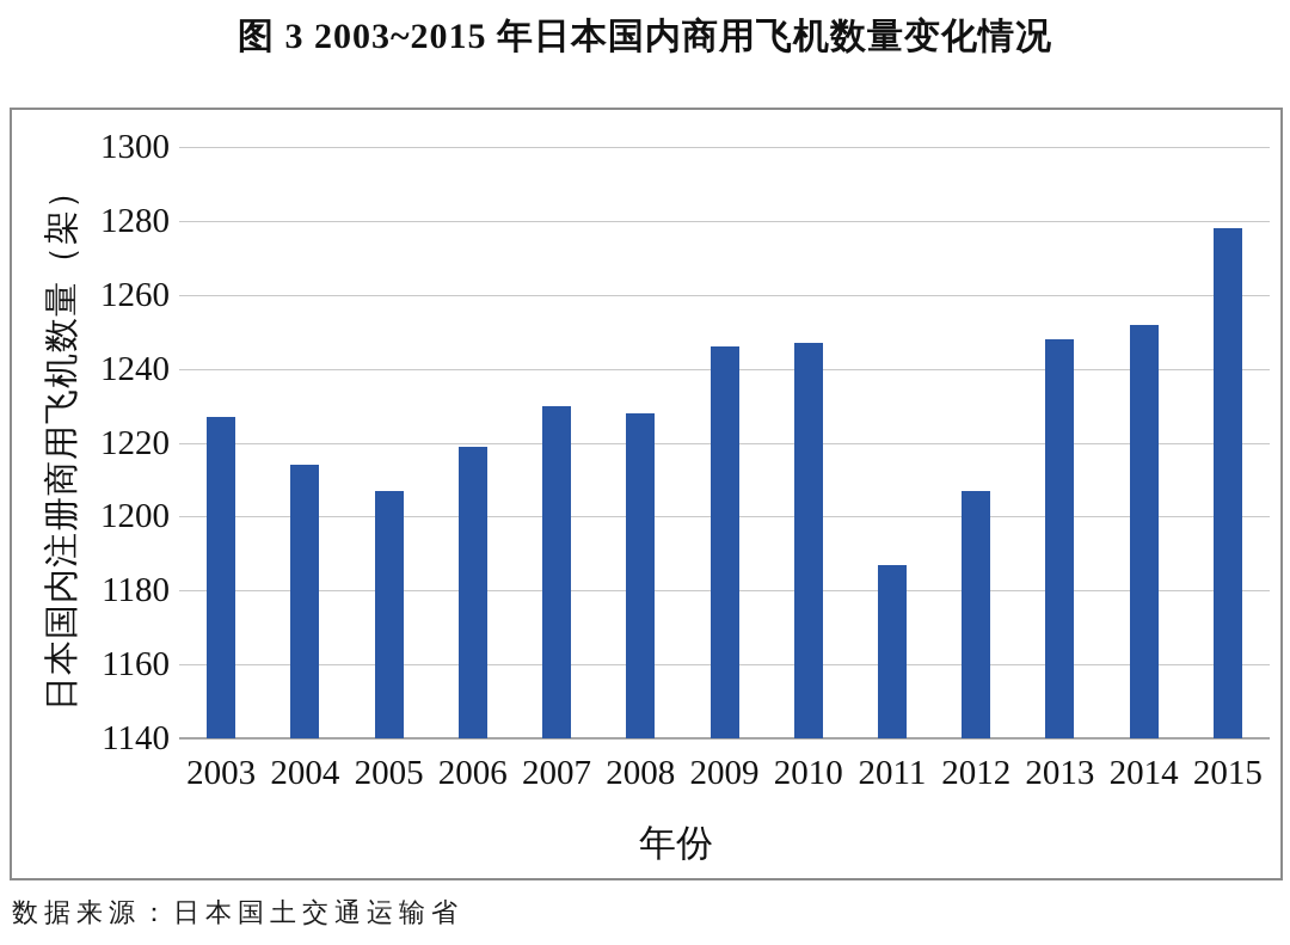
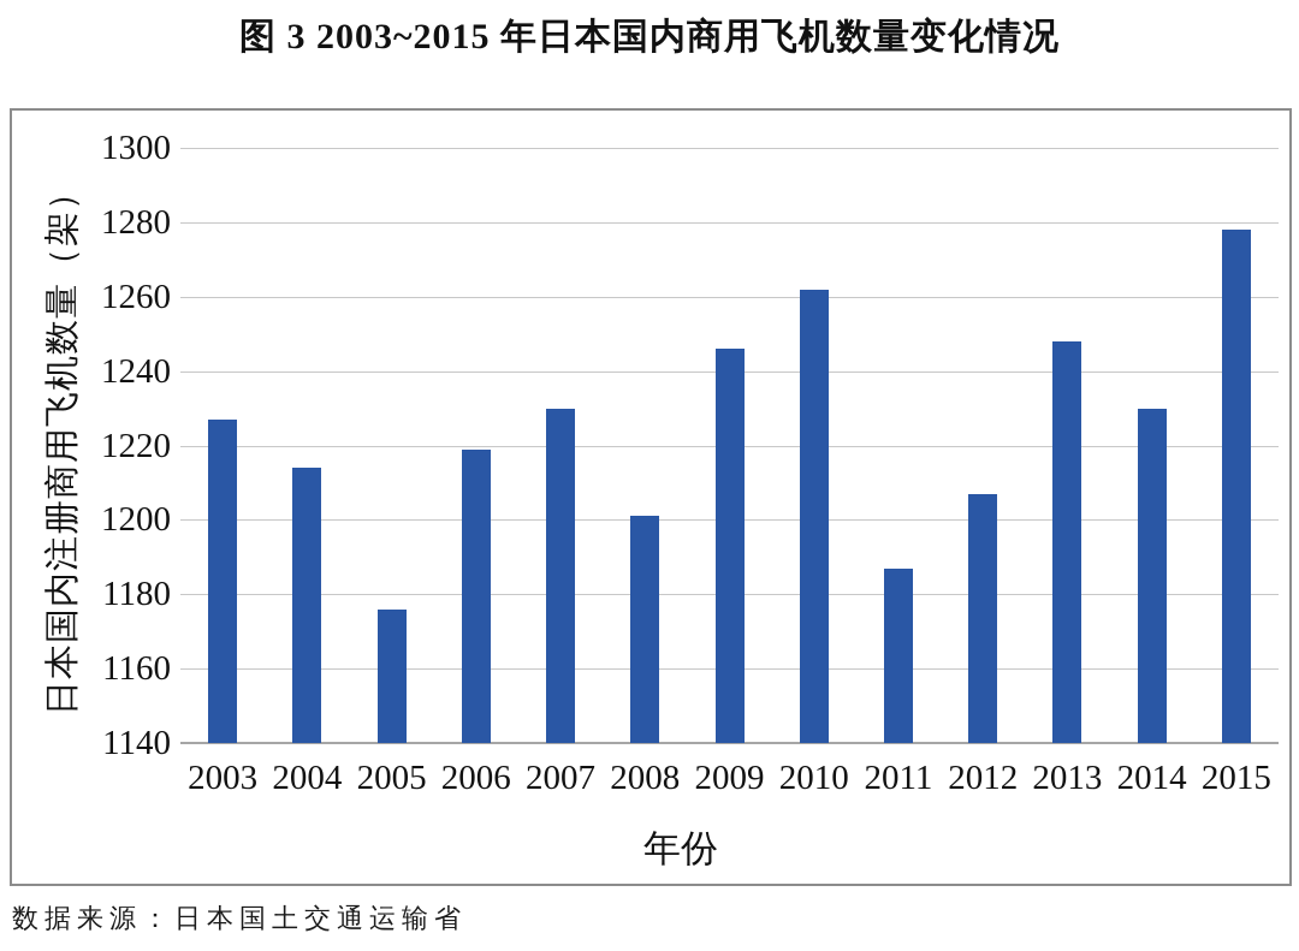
2005: 1207 -> 1176
2008: 1228 -> 1201
2010: 1247 -> 1262
2014: 1252 -> 1230
